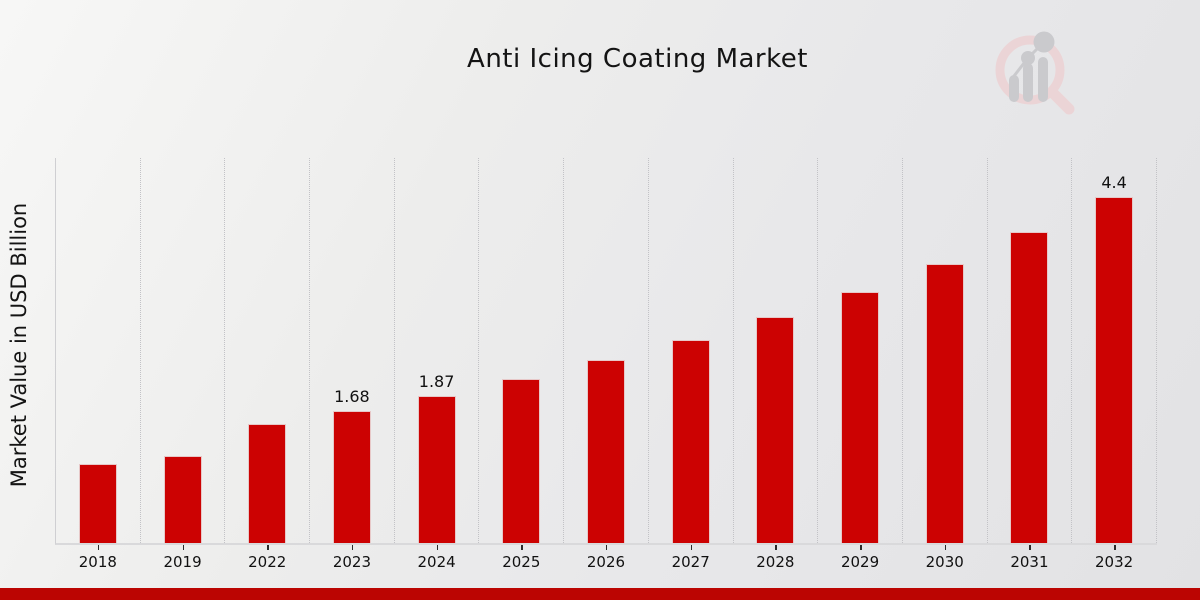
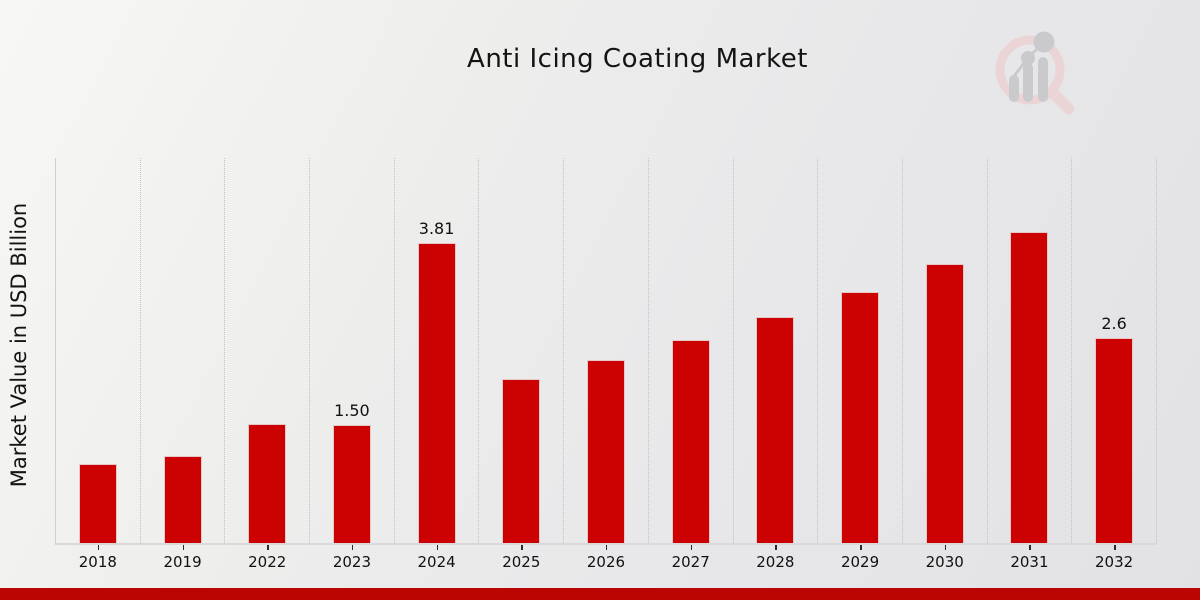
2023: 1.68 -> 1.50
2024: 1.87 -> 3.81
2032: 4.4 -> 2.6
